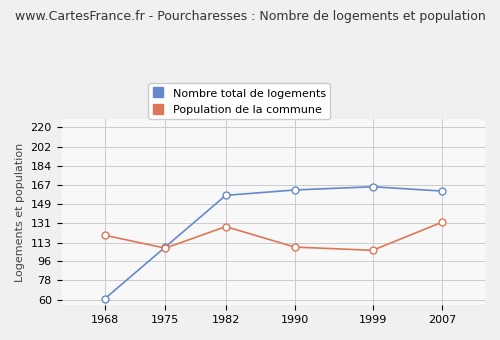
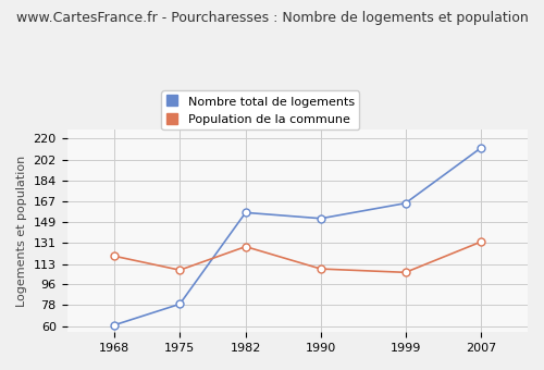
Nombre total de logements/1975: 109 -> 79
Nombre total de logements/1990: 162 -> 152
Nombre total de logements/2007: 161 -> 212
